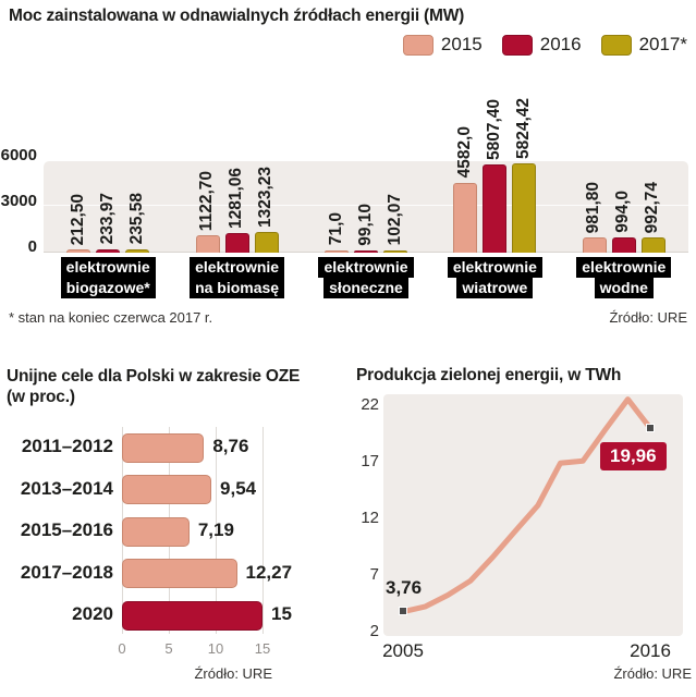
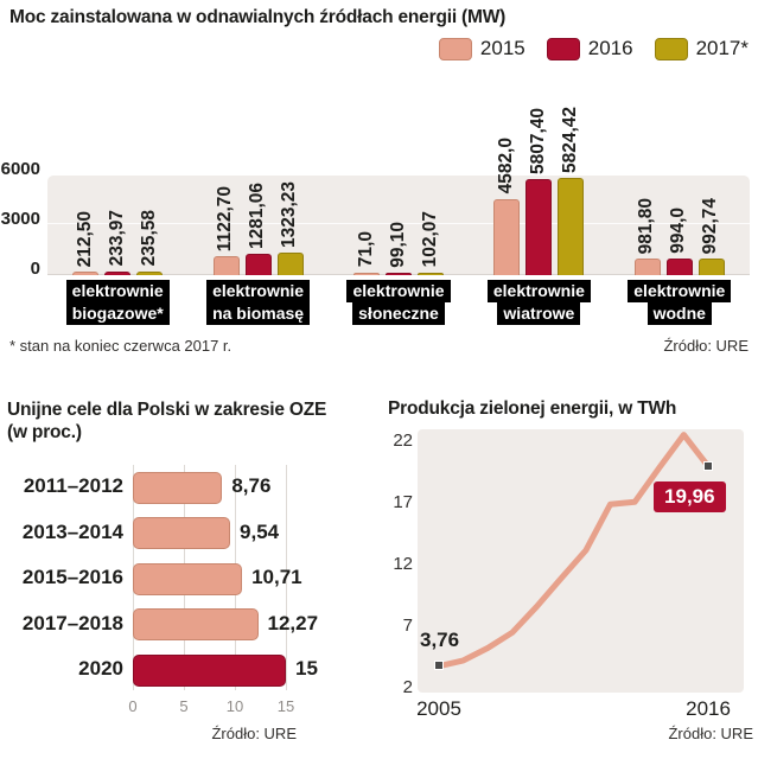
Unijne cele dla Polski w zakresie OZE (w proc.)/2015–2016: 7,19 -> 10,71
